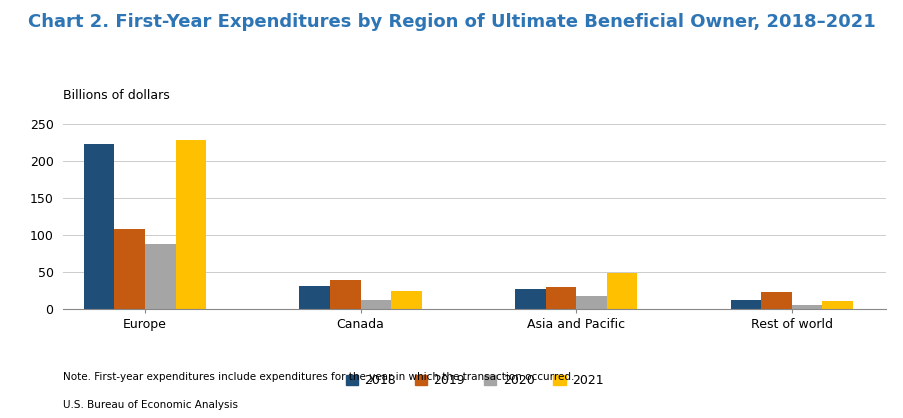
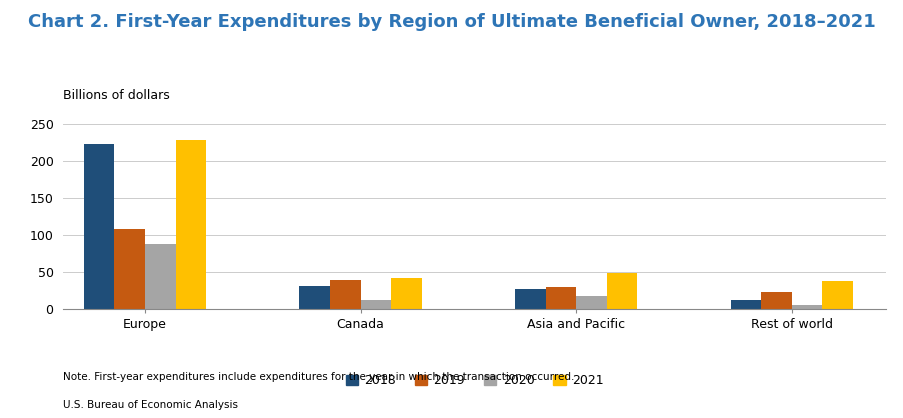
2021/Canada: 25 -> 42
2021/Rest of world: 11 -> 38
